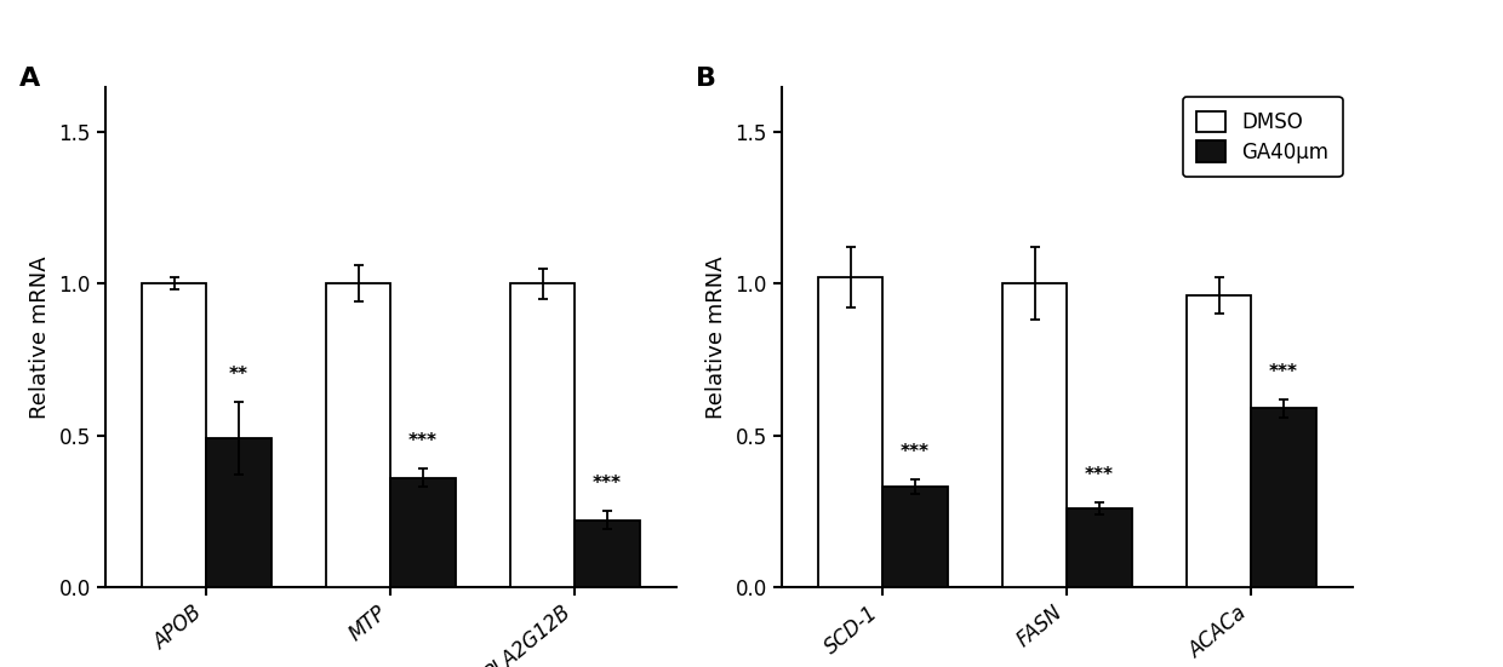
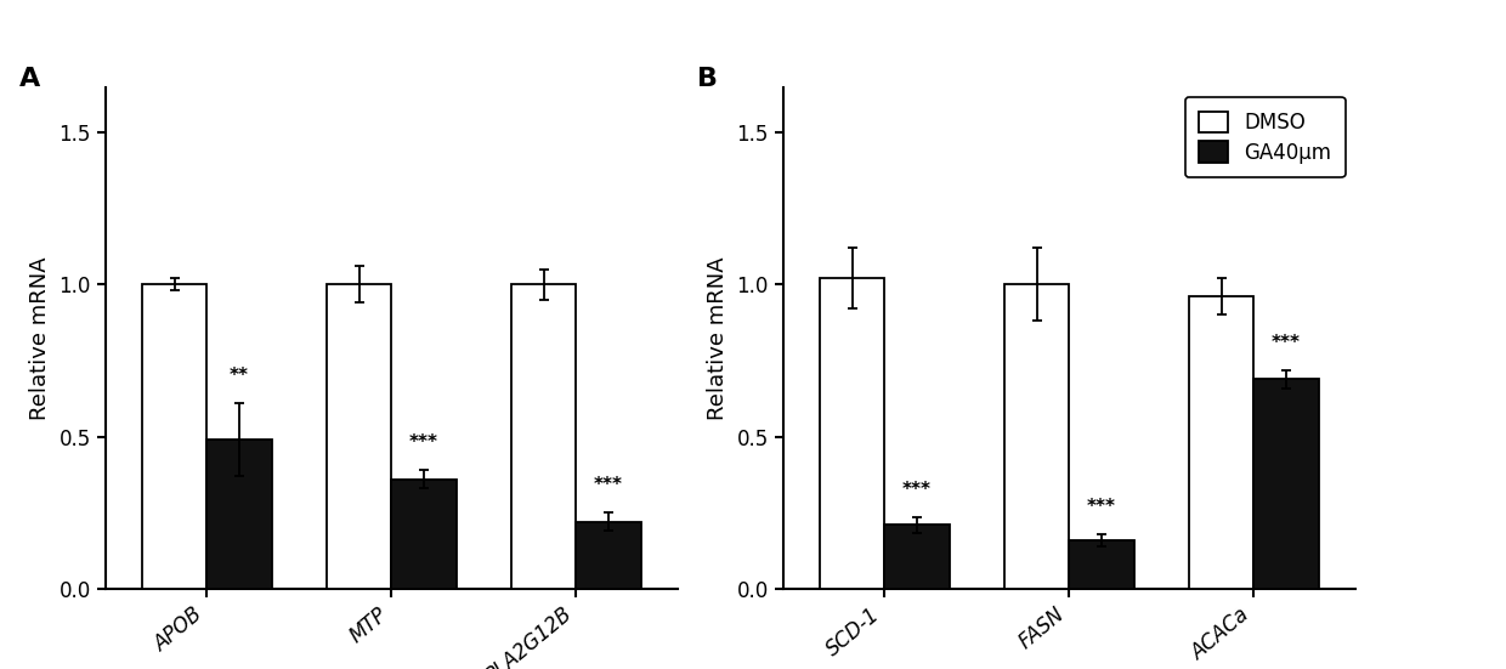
GA40μm/SCD-1: 0.33 -> 0.21
GA40μm/FASN: 0.26 -> 0.16
GA40μm/ACACa: 0.59 -> 0.69
